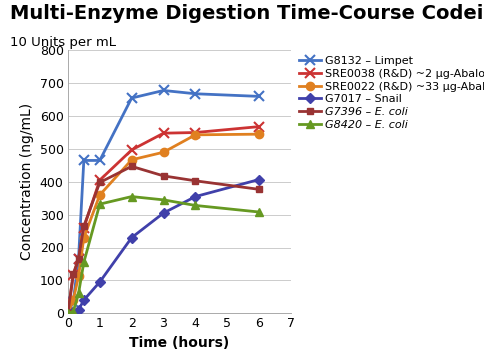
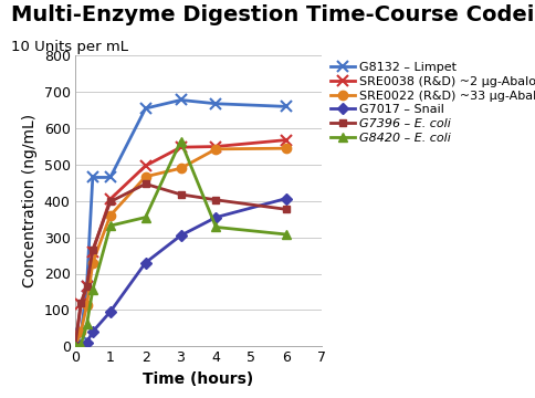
G8420 – E. coli/3: 345 -> 565
